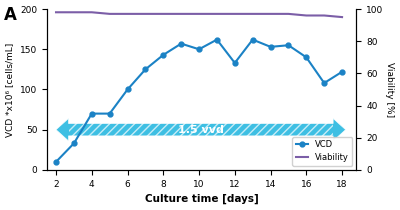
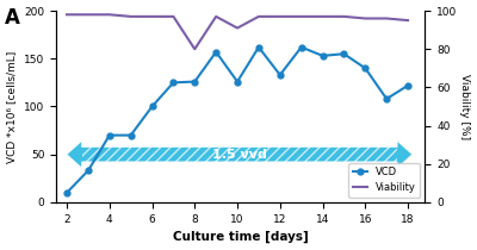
VCD/8: 143 -> 126
Viability/8: 97 -> 80
VCD/10: 150 -> 126
Viability/10: 97 -> 91
